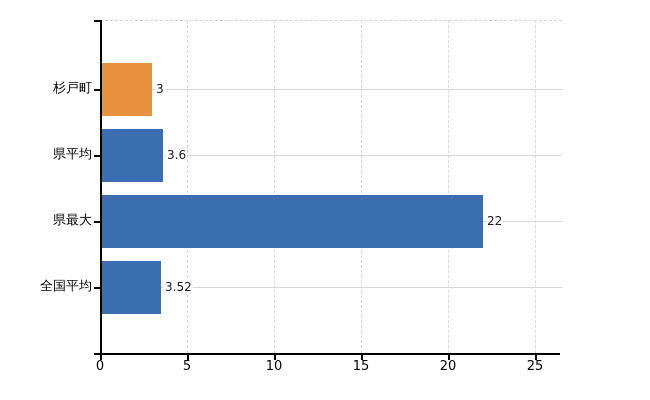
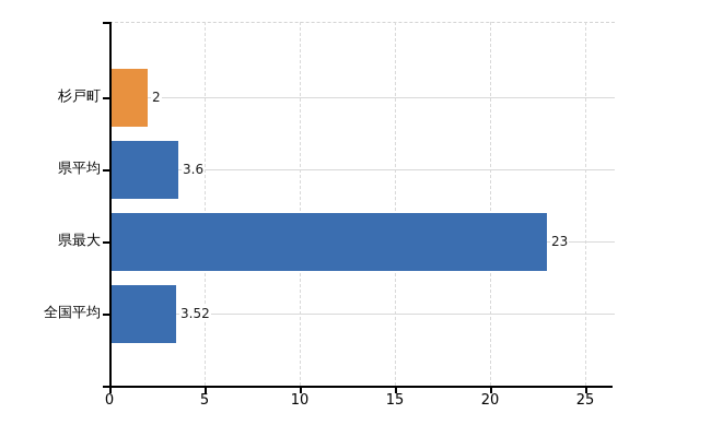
杉戸町: 3 -> 2
県最大: 22 -> 23
